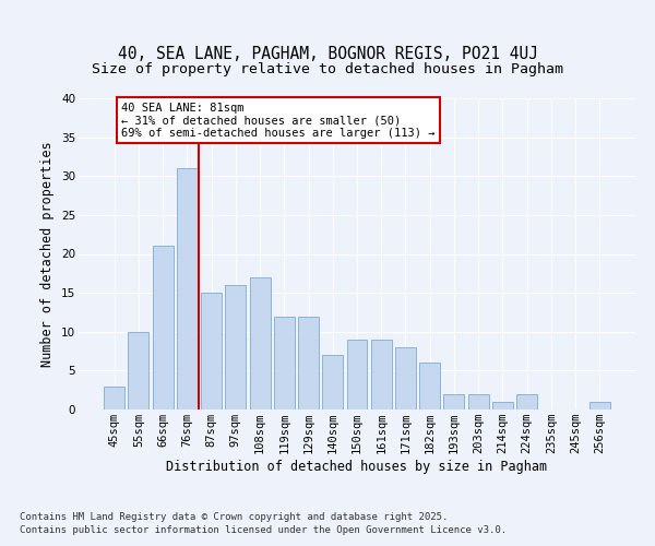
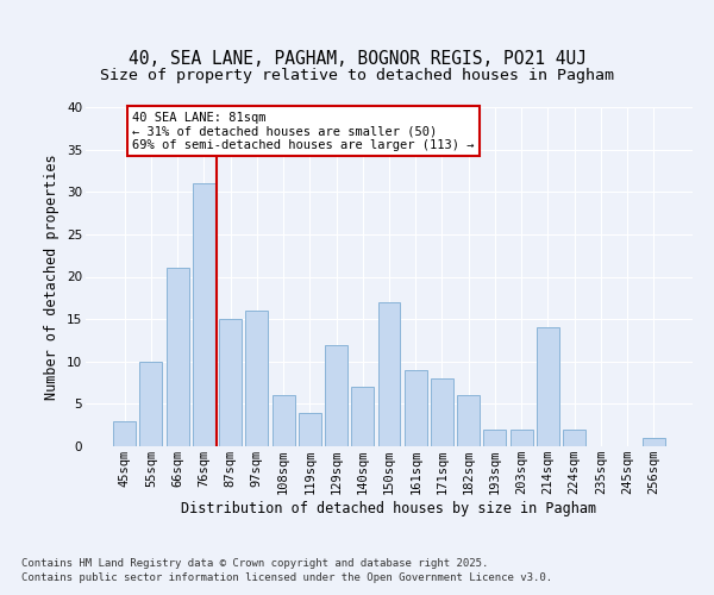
108sqm: 17 -> 6
119sqm: 12 -> 4
150sqm: 9 -> 17
214sqm: 1 -> 14
